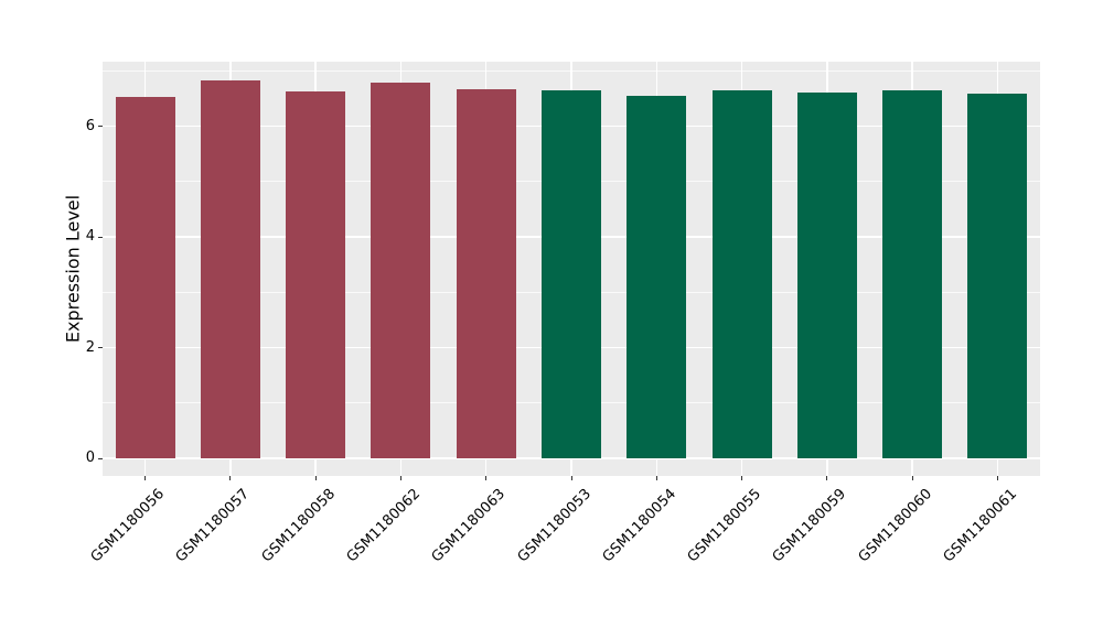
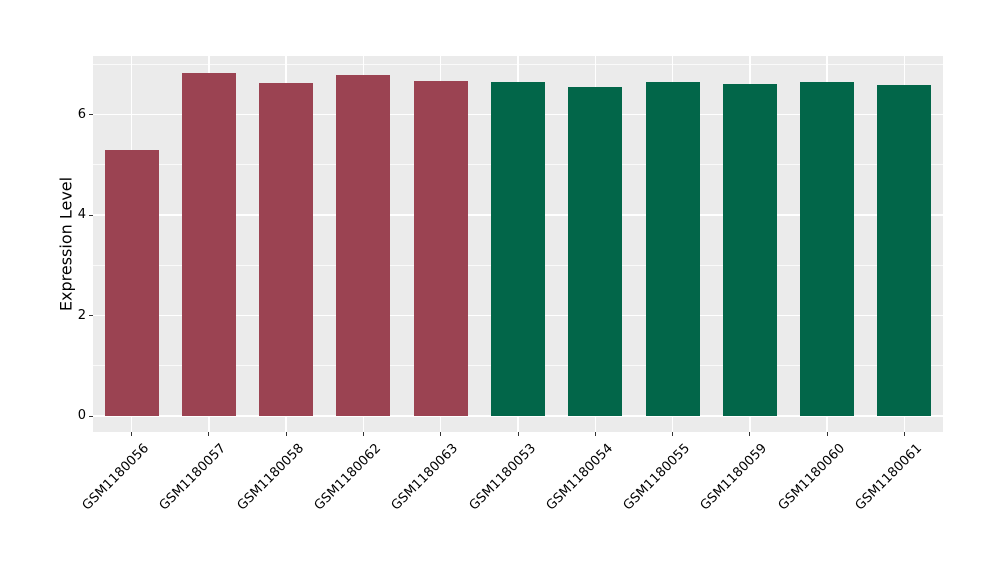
GSM1180056: 6.5 -> 5.3
